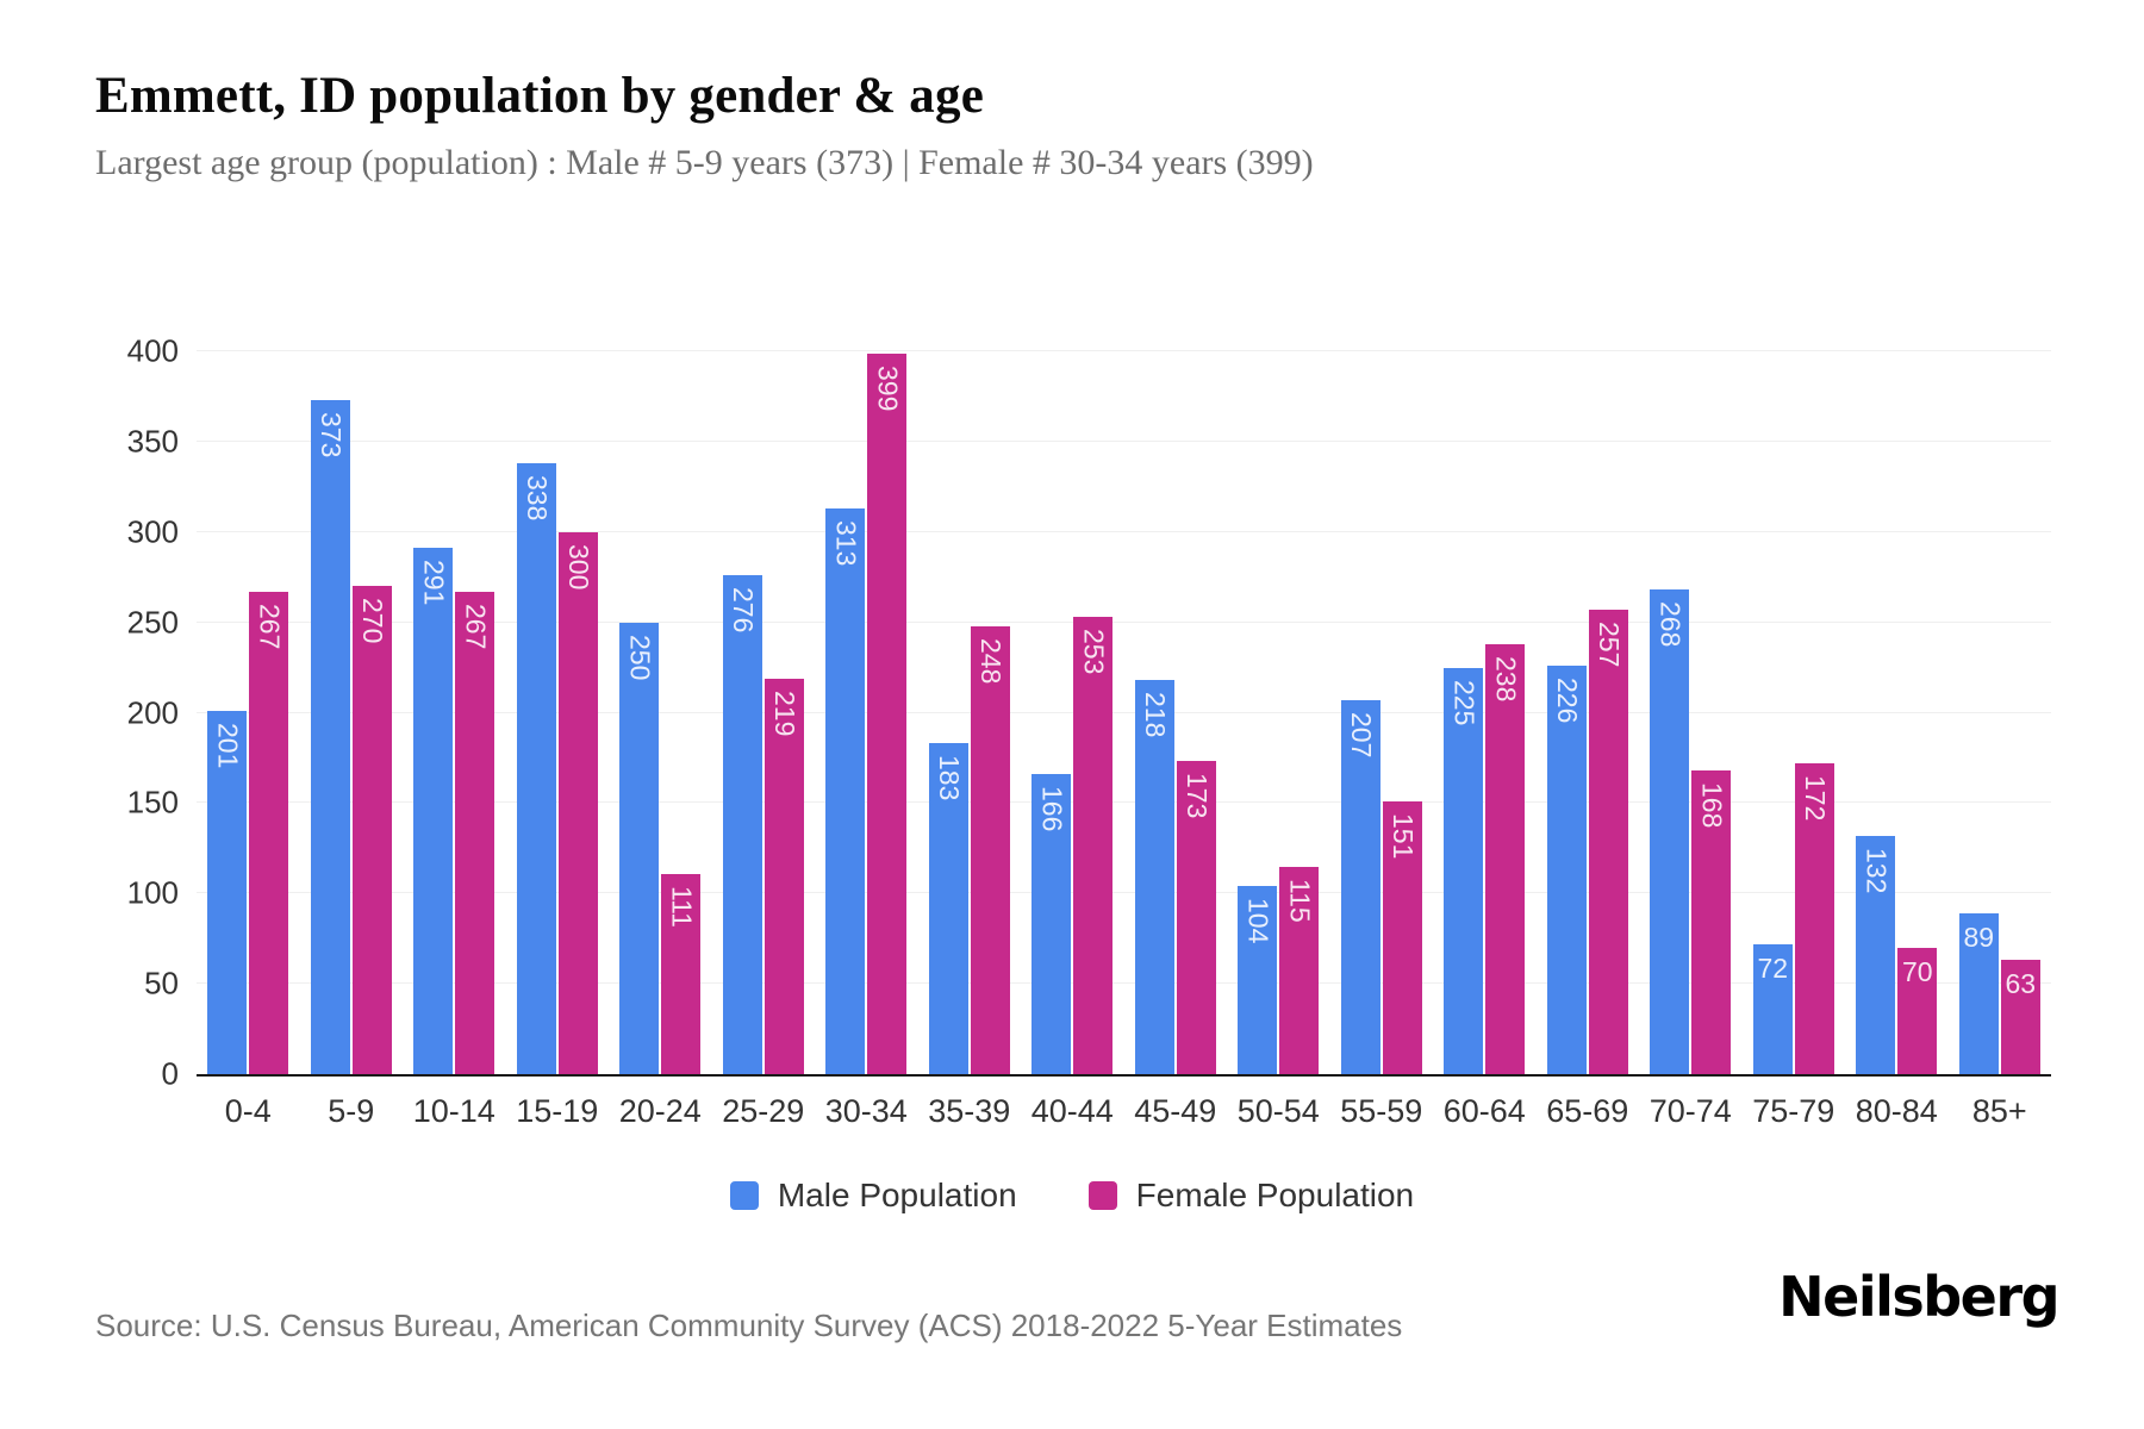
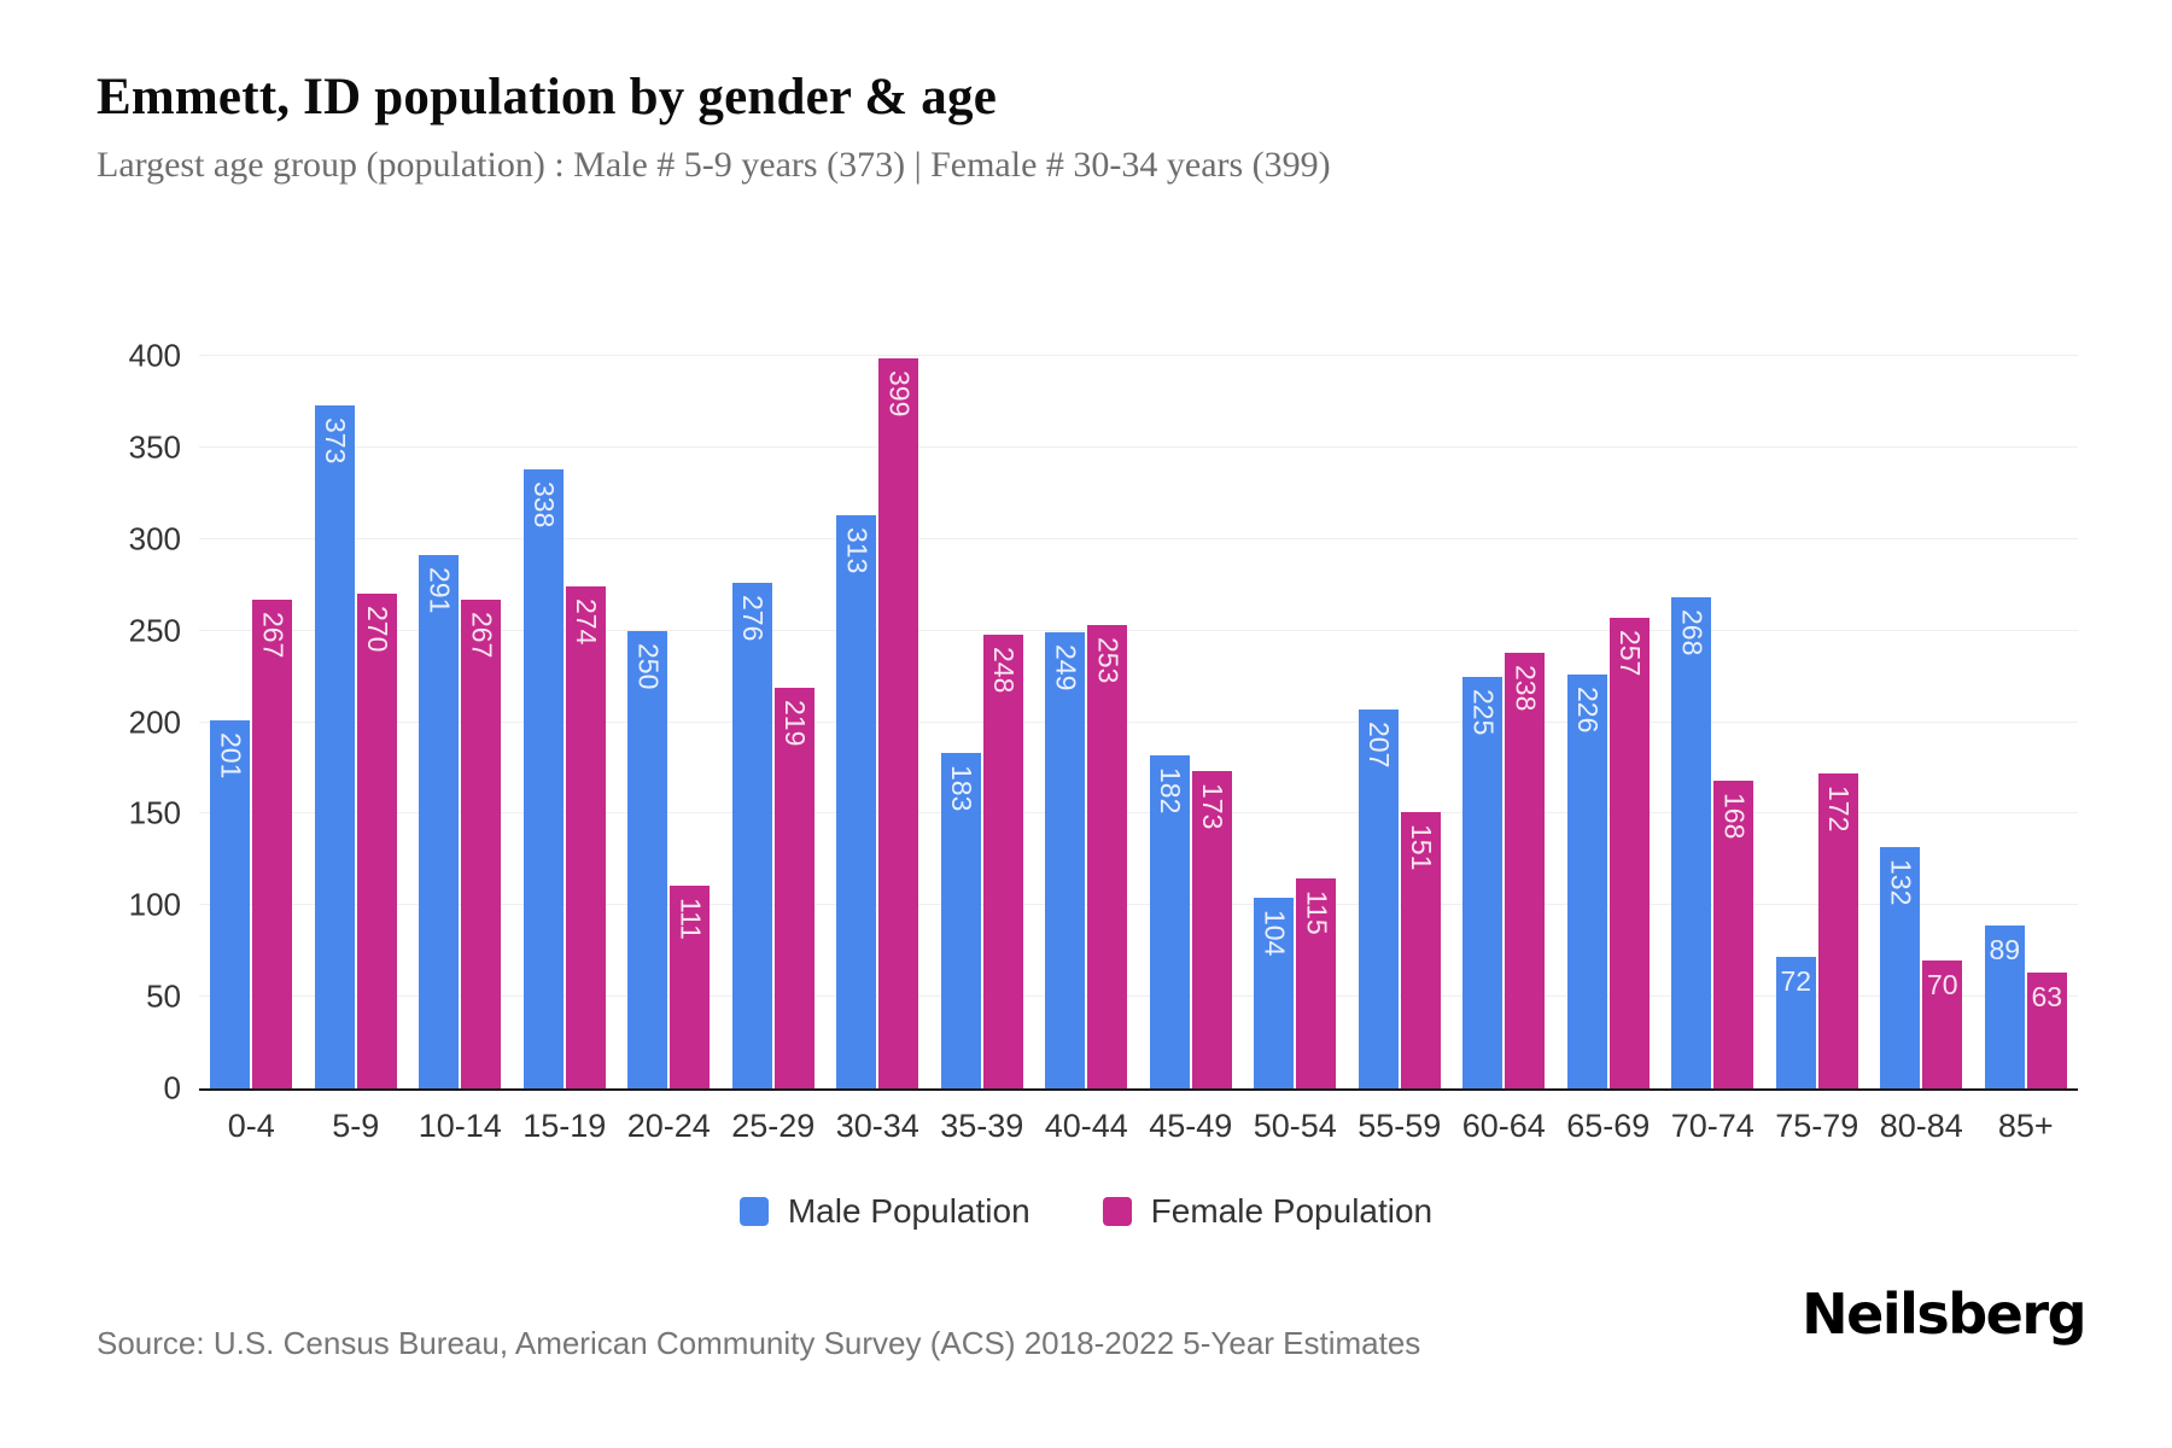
Female Population/15-19: 300 -> 274
Male Population/40-44: 166 -> 249
Male Population/45-49: 218 -> 182
